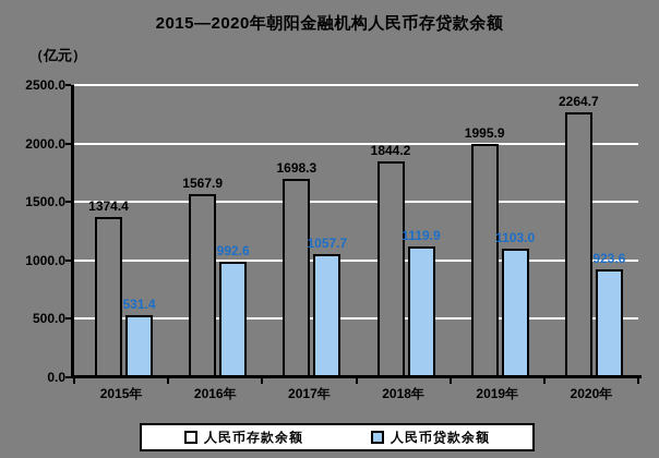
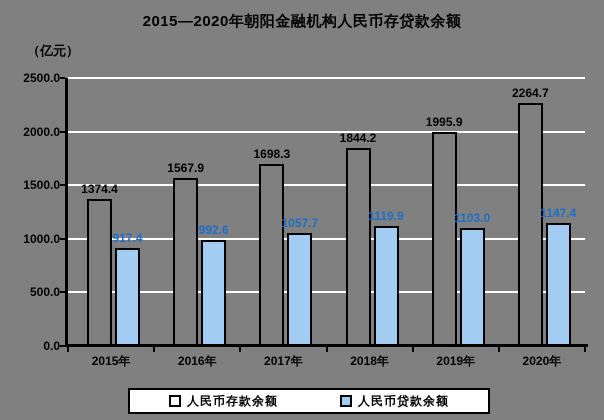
人民币贷款余额/2015年: 531.4 -> 917.4
人民币贷款余额/2020年: 923.6 -> 1147.4
